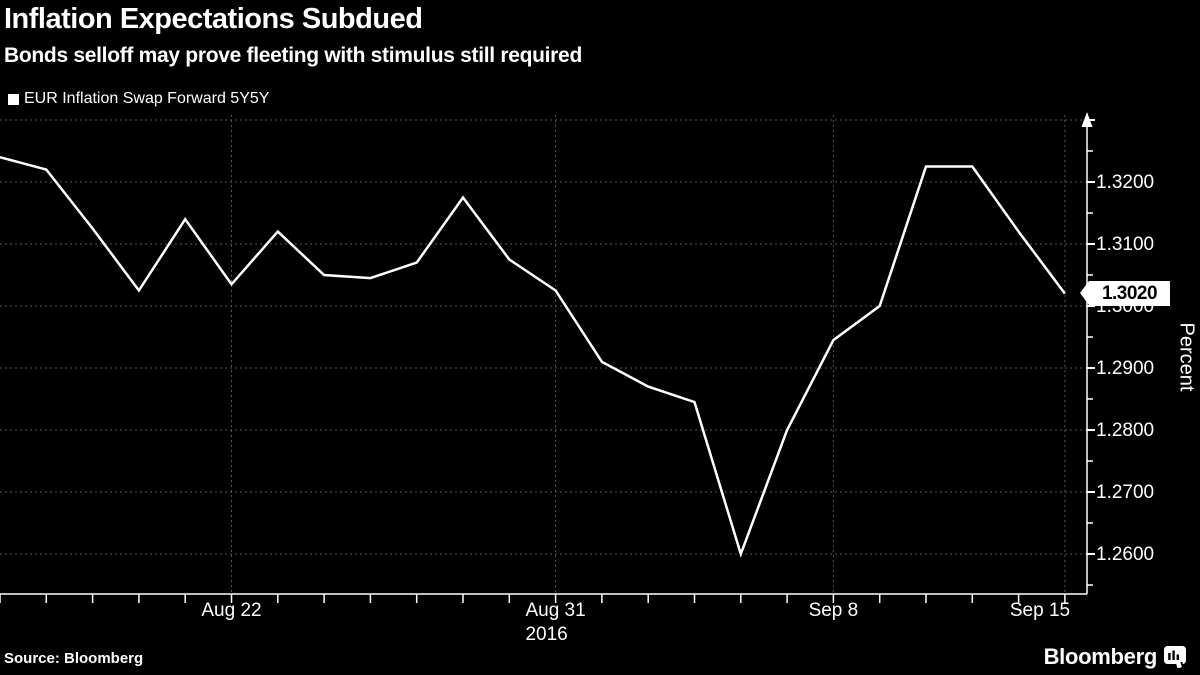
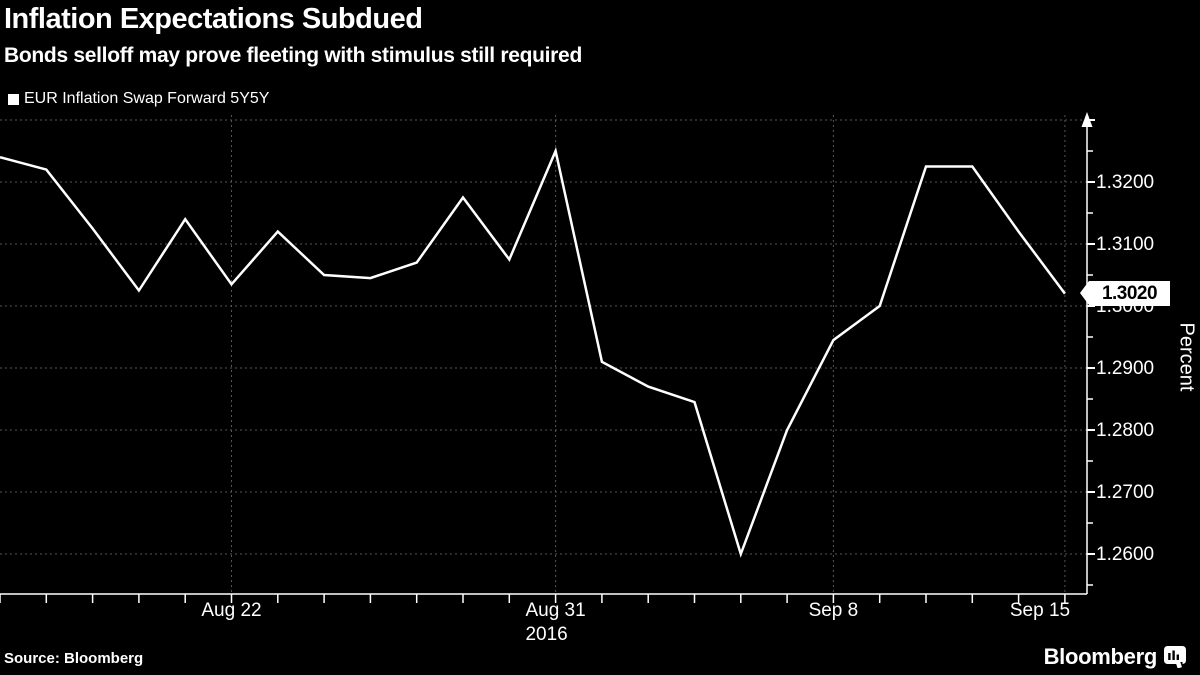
Aug 31: 1.302 -> 1.325
